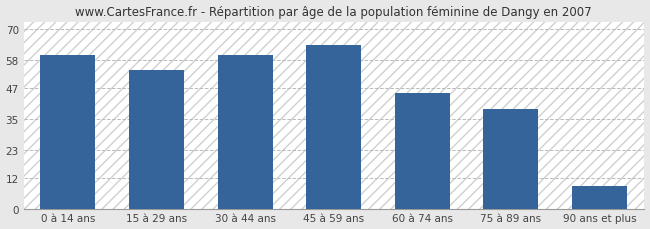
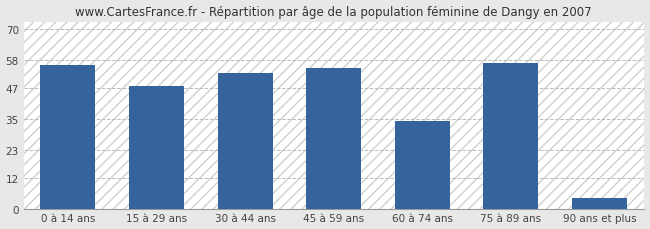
0 à 14 ans: 60 -> 56
15 à 29 ans: 54 -> 48
30 à 44 ans: 60 -> 53
45 à 59 ans: 64 -> 55
60 à 74 ans: 45 -> 34
75 à 89 ans: 39 -> 57
90 ans et plus: 9 -> 4
